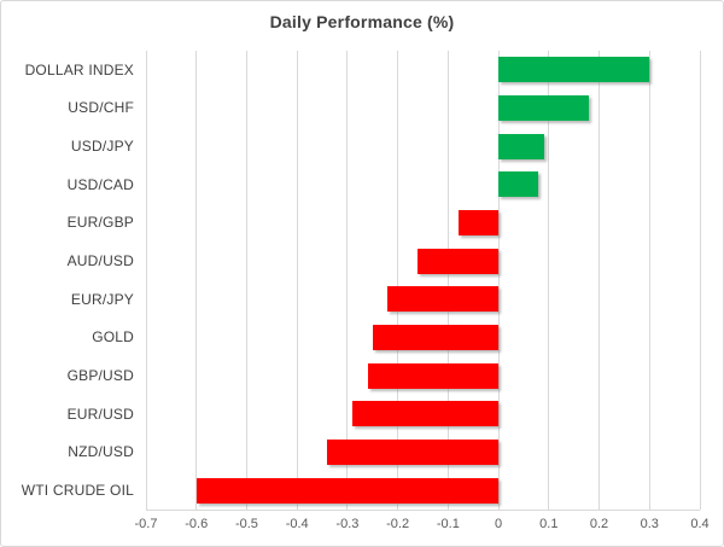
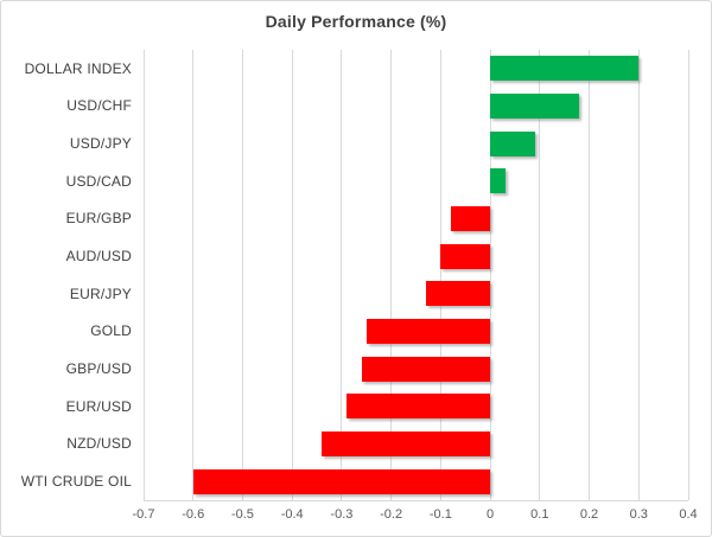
USD/CAD: 0.08 -> 0.03
AUD/USD: -0.16 -> -0.10
EUR/JPY: -0.22 -> -0.13
